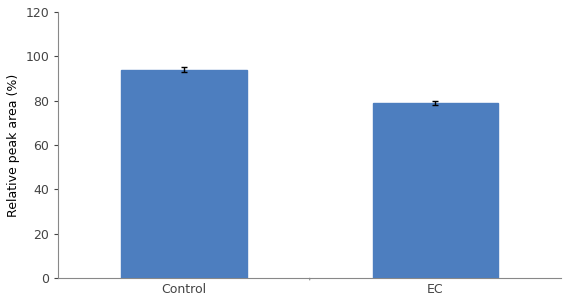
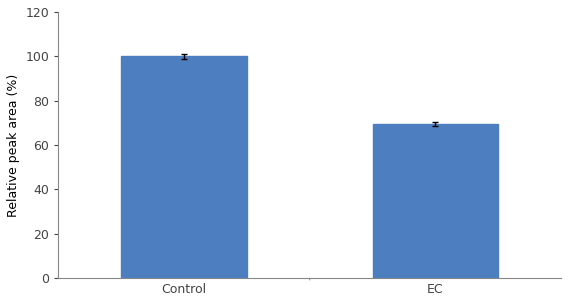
Control: 94.0 -> 100.0
EC: 79.0 -> 69.5
